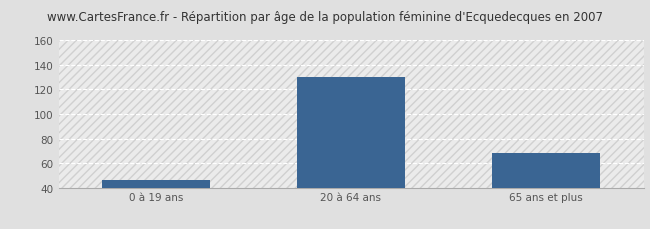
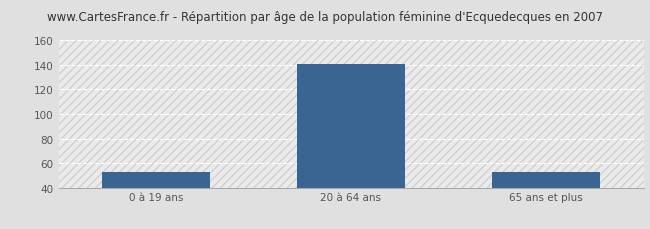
0 à 19 ans: 46 -> 53
20 à 64 ans: 130 -> 141
65 ans et plus: 68 -> 53
